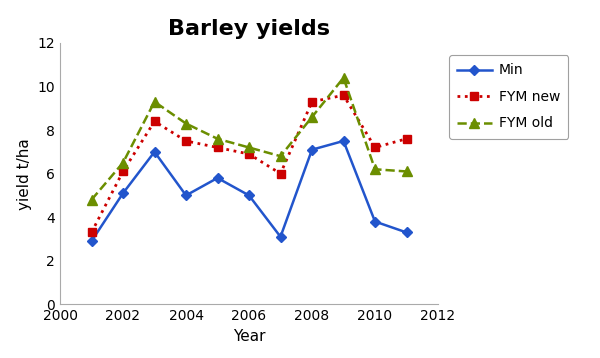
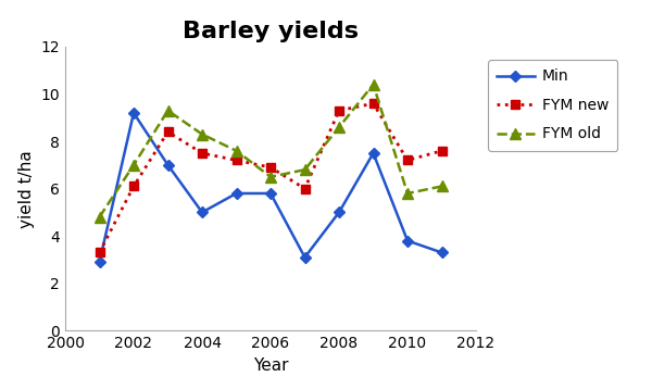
Min/2002: 5.1 -> 9.2
FYM old/2002: 6.5 -> 7.0
Min/2006: 5.0 -> 5.8
FYM old/2006: 7.2 -> 6.5
Min/2008: 7.1 -> 5.0
FYM old/2010: 6.2 -> 5.8
